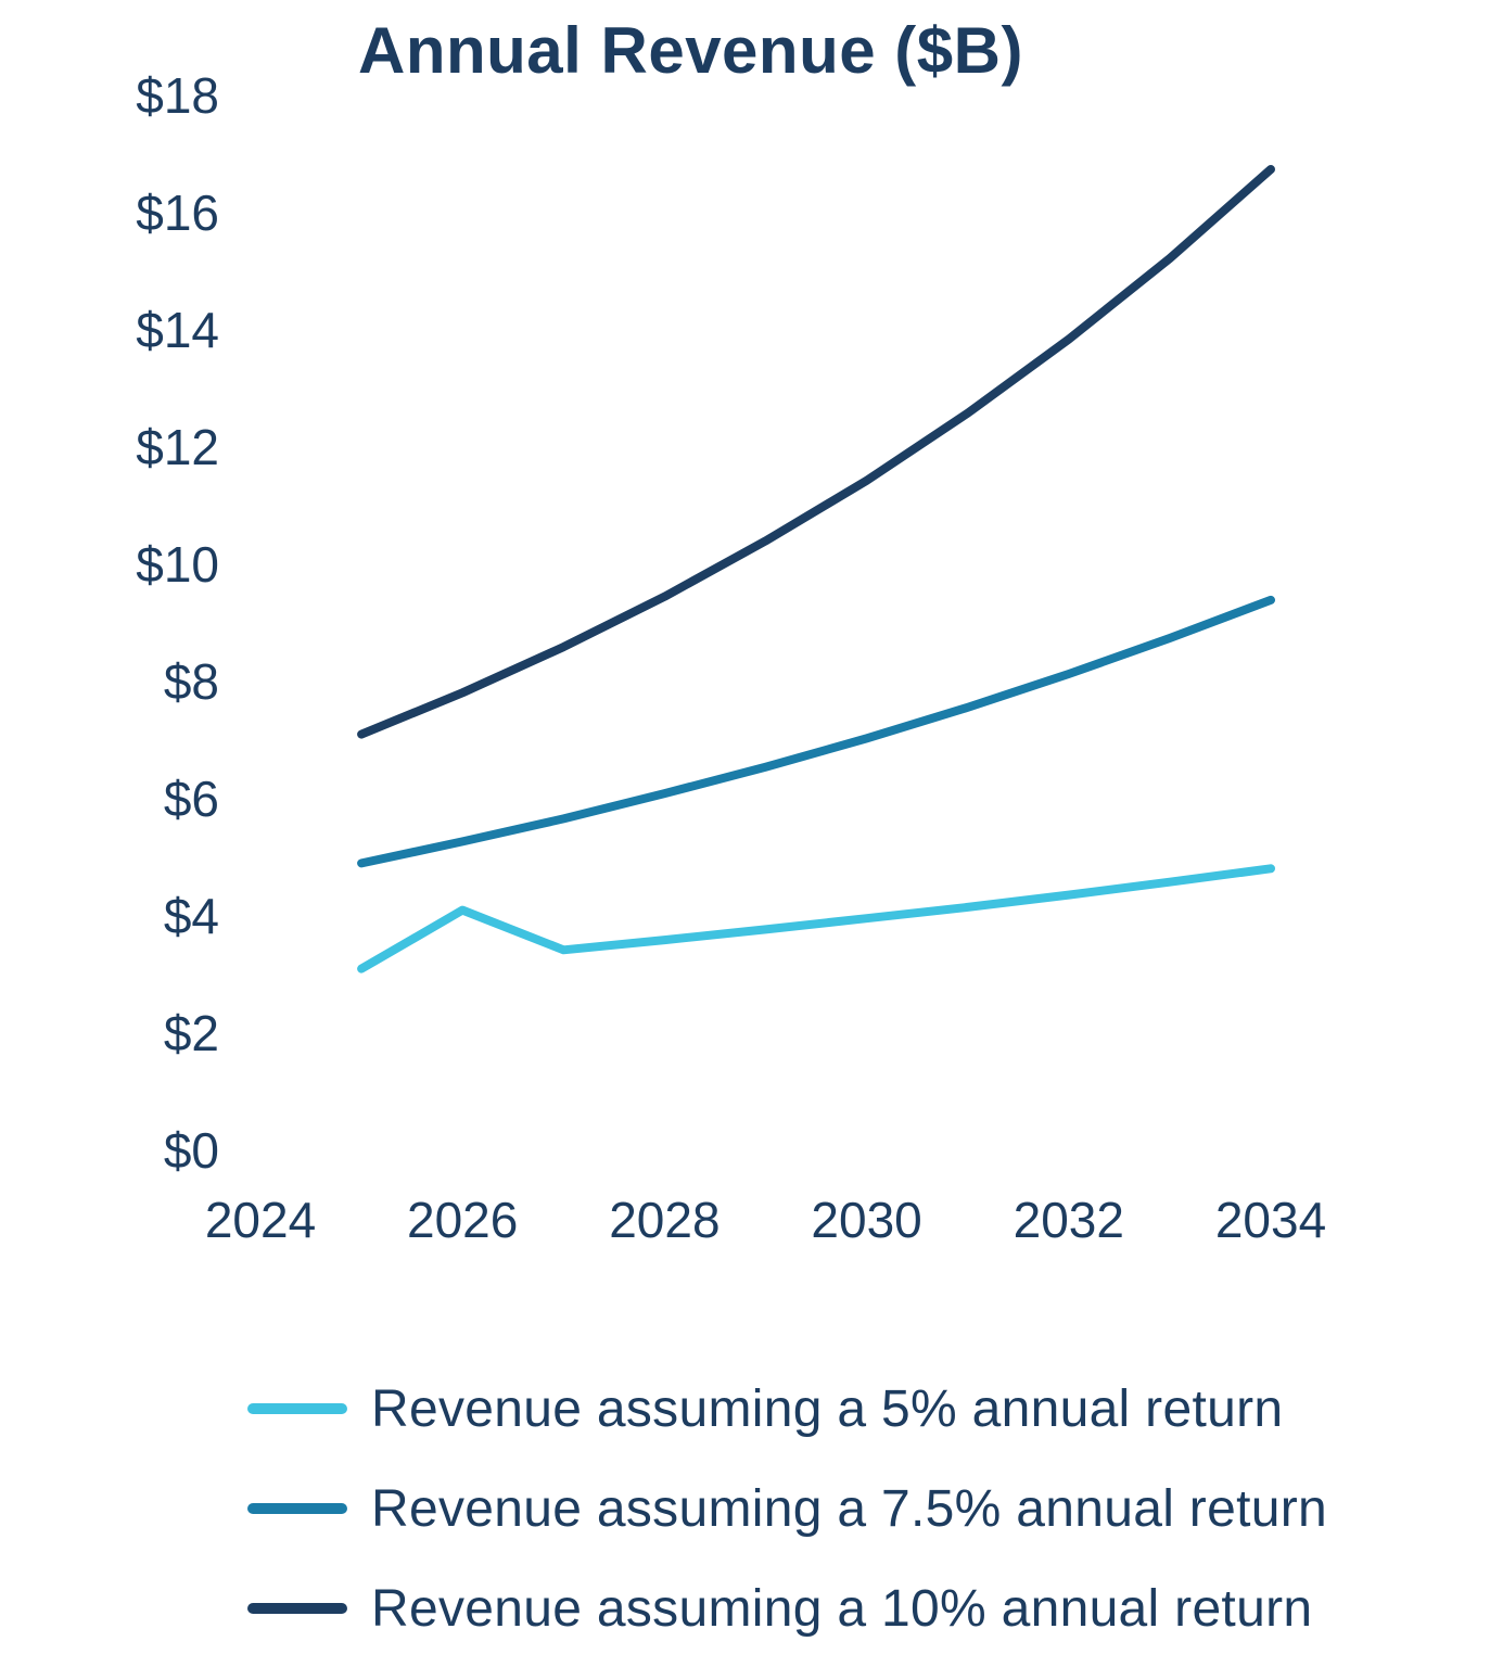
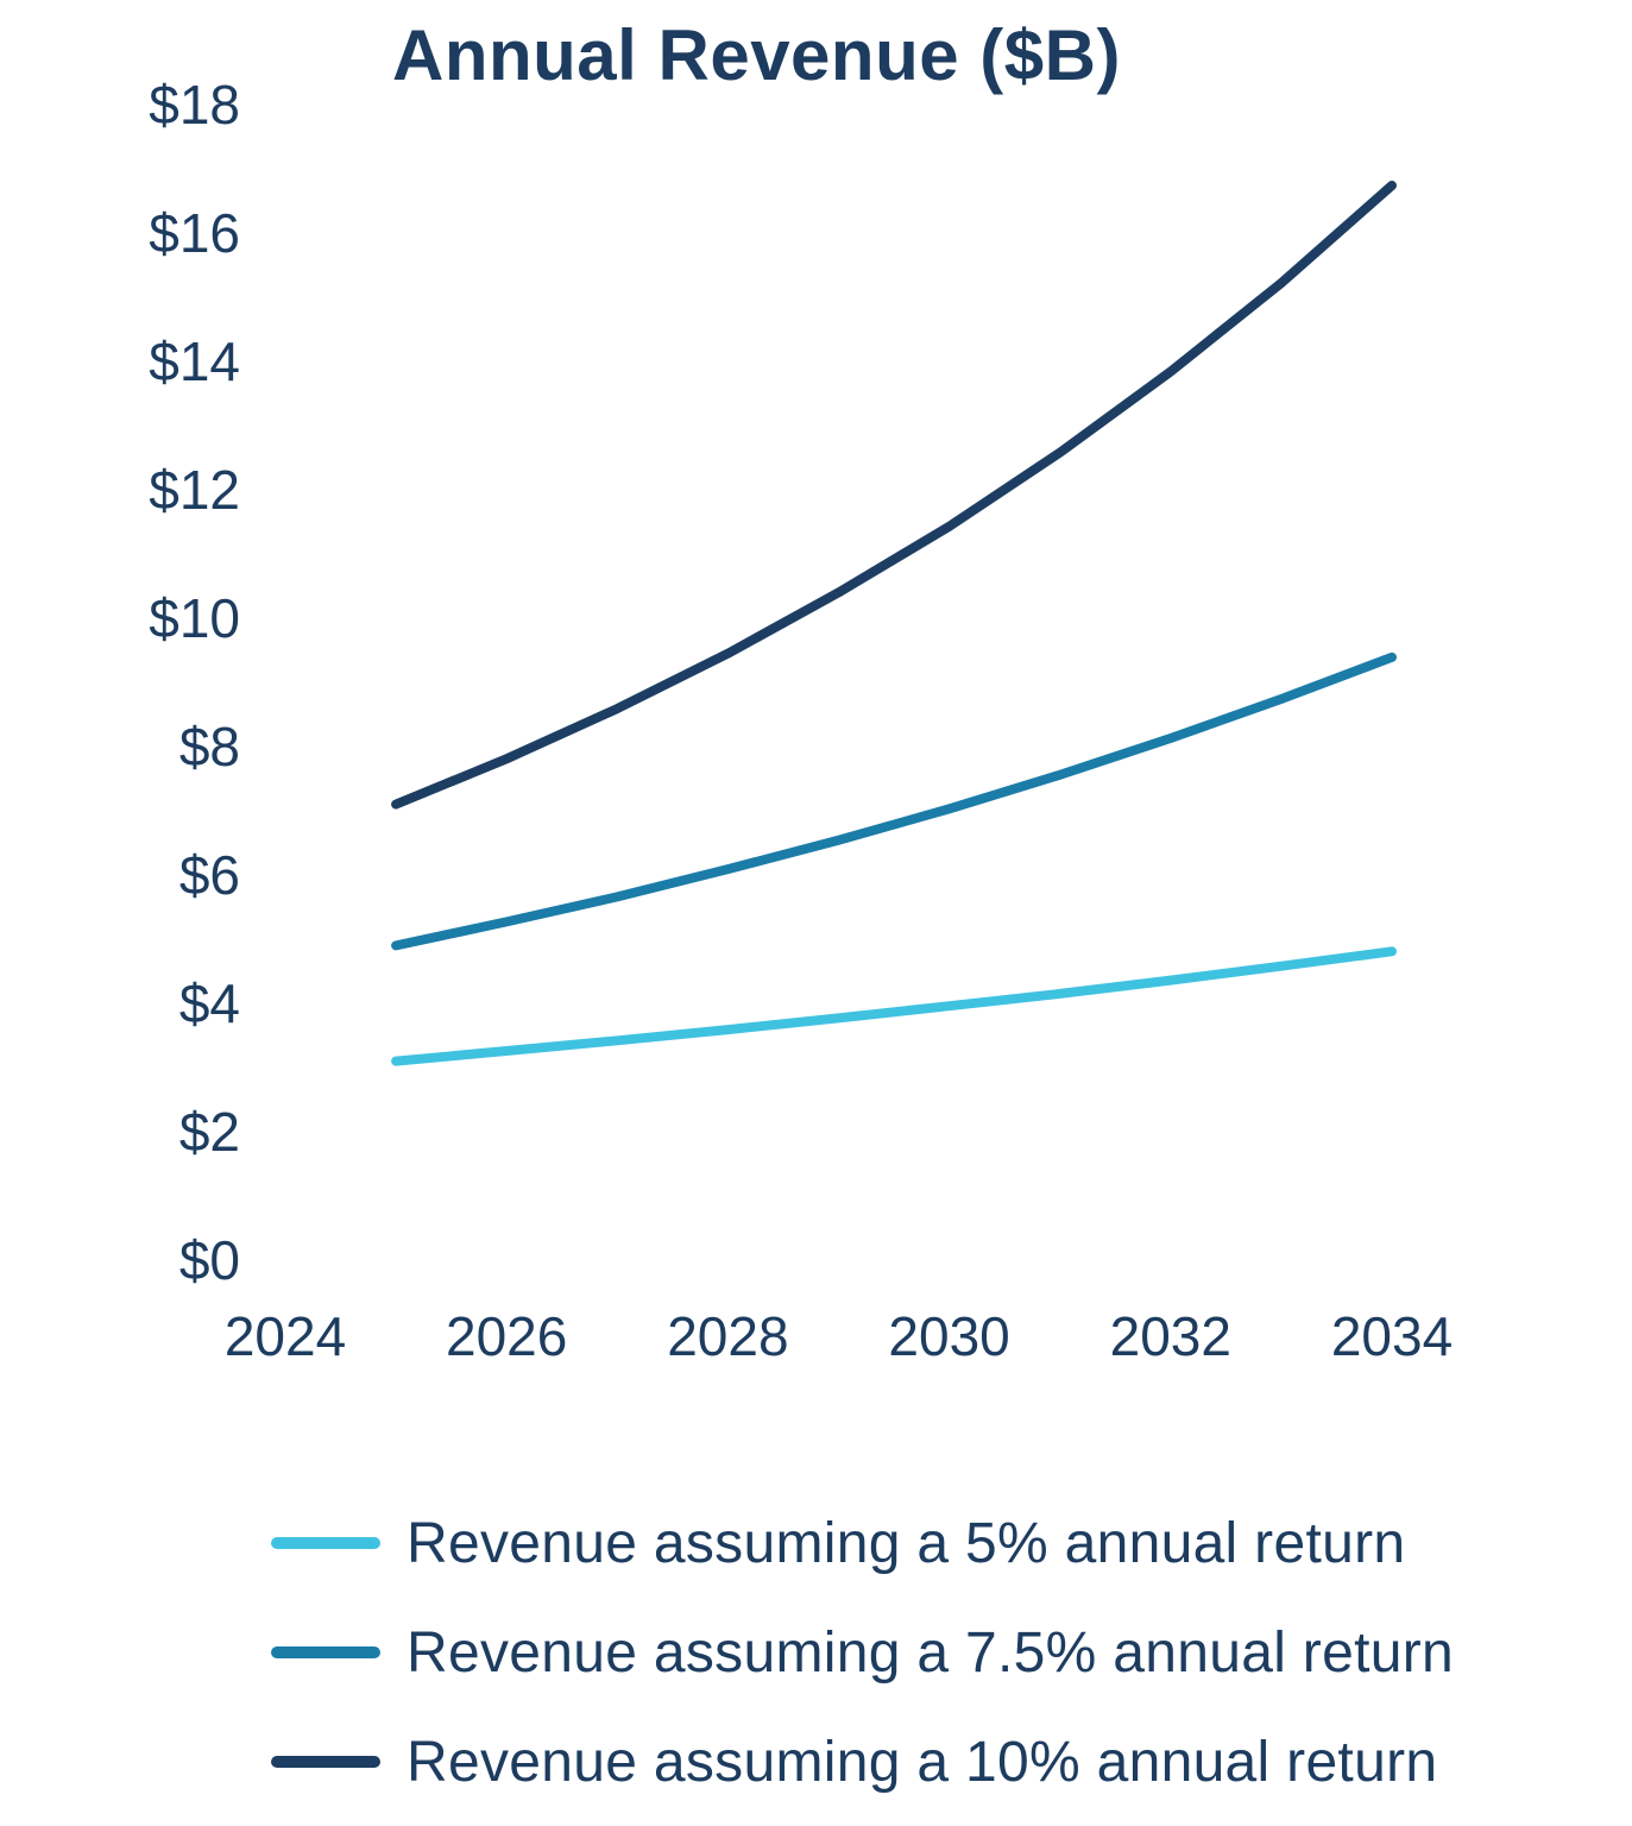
Revenue assuming a 5% annual return/2026: $4.1 -> $3.3
